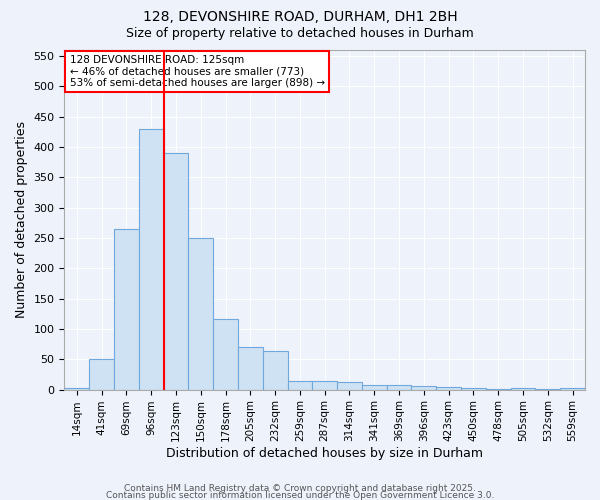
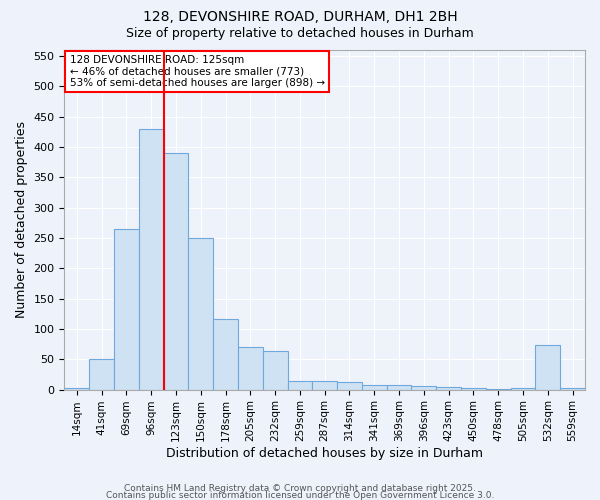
532sqm: 1 -> 74
